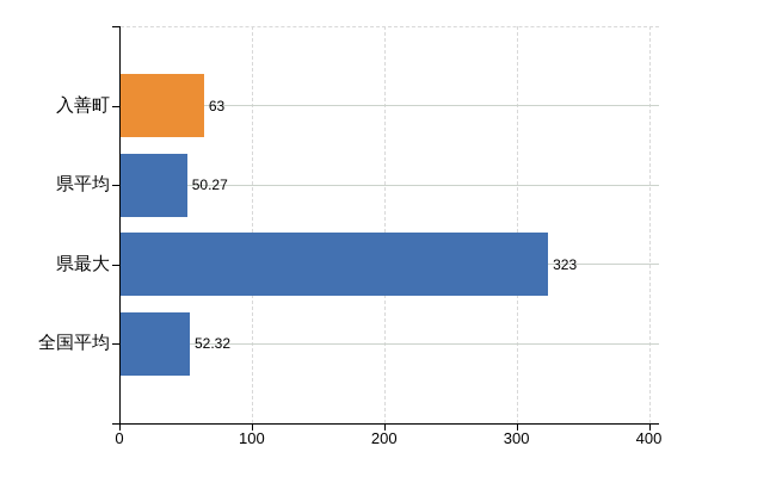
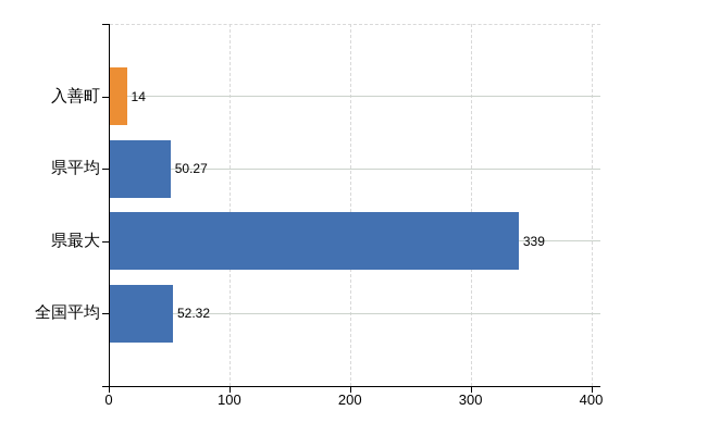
入善町: 63 -> 14
県最大: 323 -> 339
